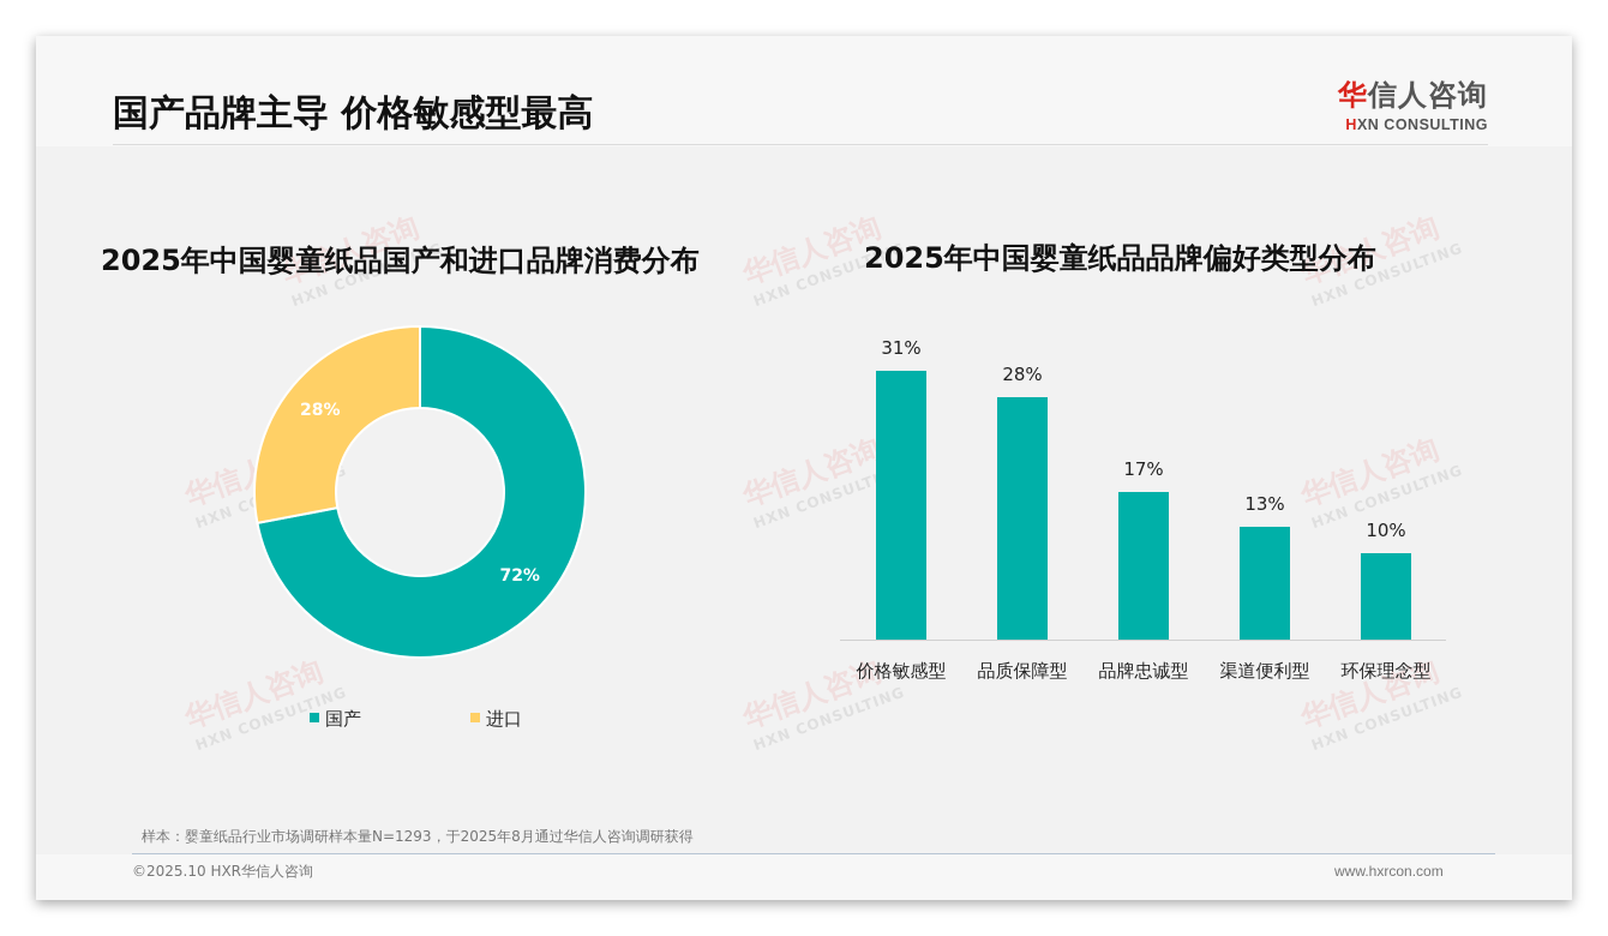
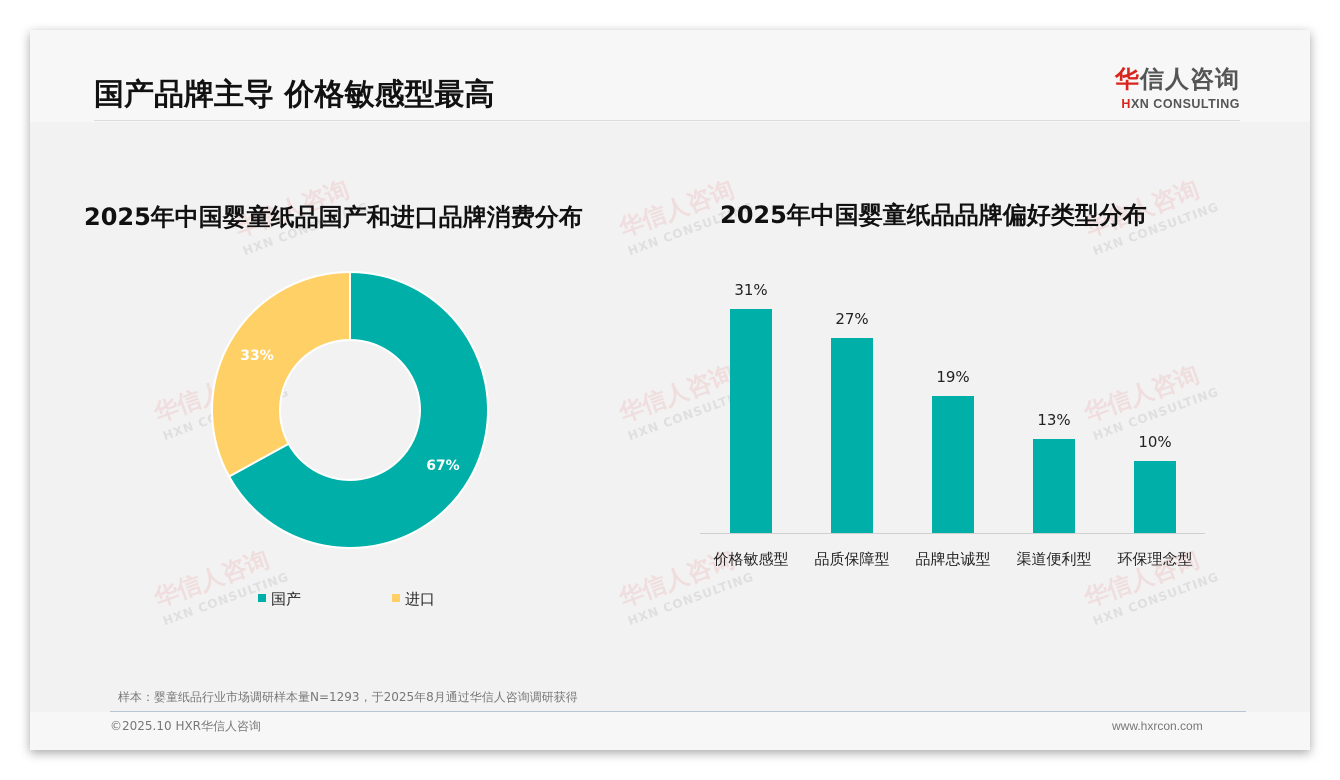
2025年中国婴童纸品国产和进口品牌消费分布/国产: 72% -> 67%
2025年中国婴童纸品国产和进口品牌消费分布/进口: 28% -> 33%
2025年中国婴童纸品品牌偏好类型分布/品质保障型: 28% -> 27%
2025年中国婴童纸品品牌偏好类型分布/品牌忠诚型: 17% -> 19%
